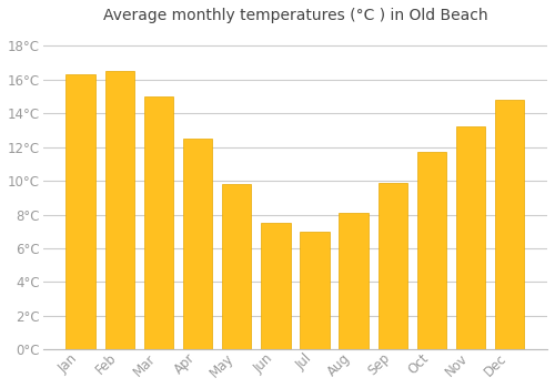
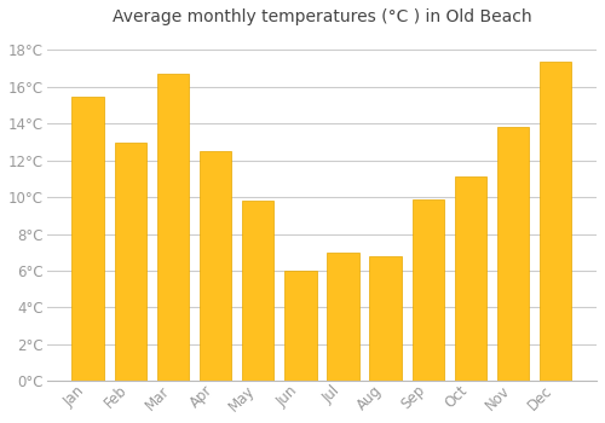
Jan: 16.3°C -> 15.5°C
Feb: 16.5°C -> 13.0°C
Mar: 15.0°C -> 16.7°C
Jun: 7.5°C -> 6.0°C
Aug: 8.1°C -> 6.8°C
Oct: 11.7°C -> 11.1°C
Nov: 13.2°C -> 13.8°C
Dec: 14.8°C -> 17.4°C
